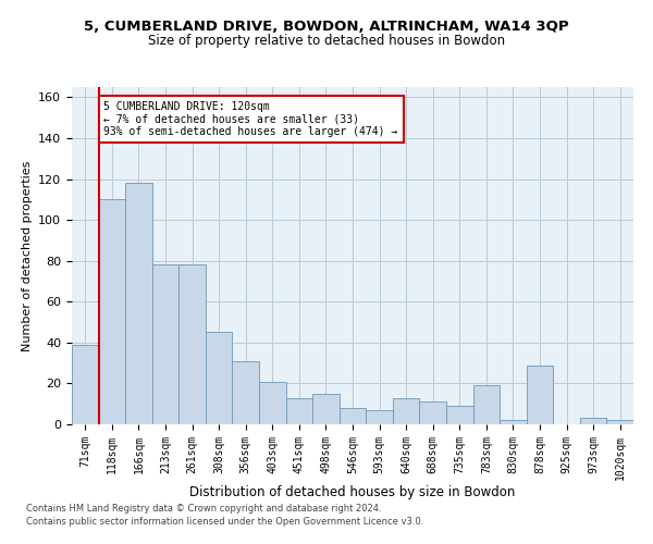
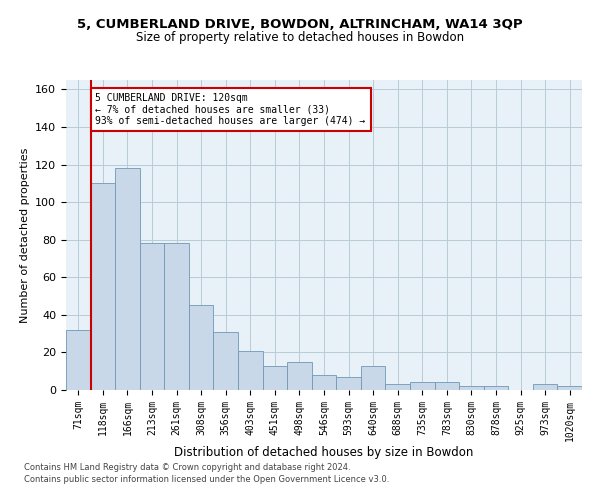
71sqm: 39 -> 32
688sqm: 11 -> 3
735sqm: 9 -> 4
783sqm: 19 -> 4
878sqm: 29 -> 2
